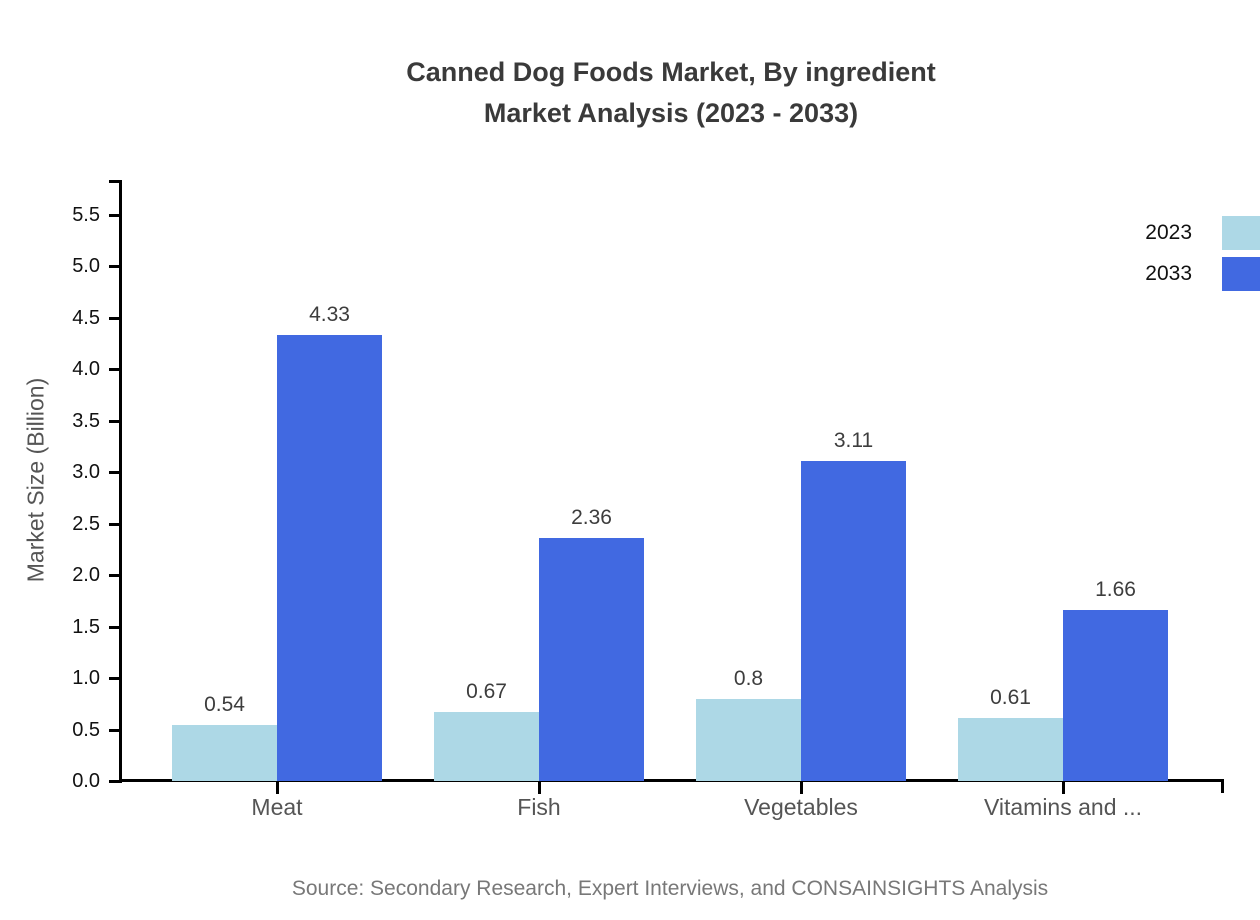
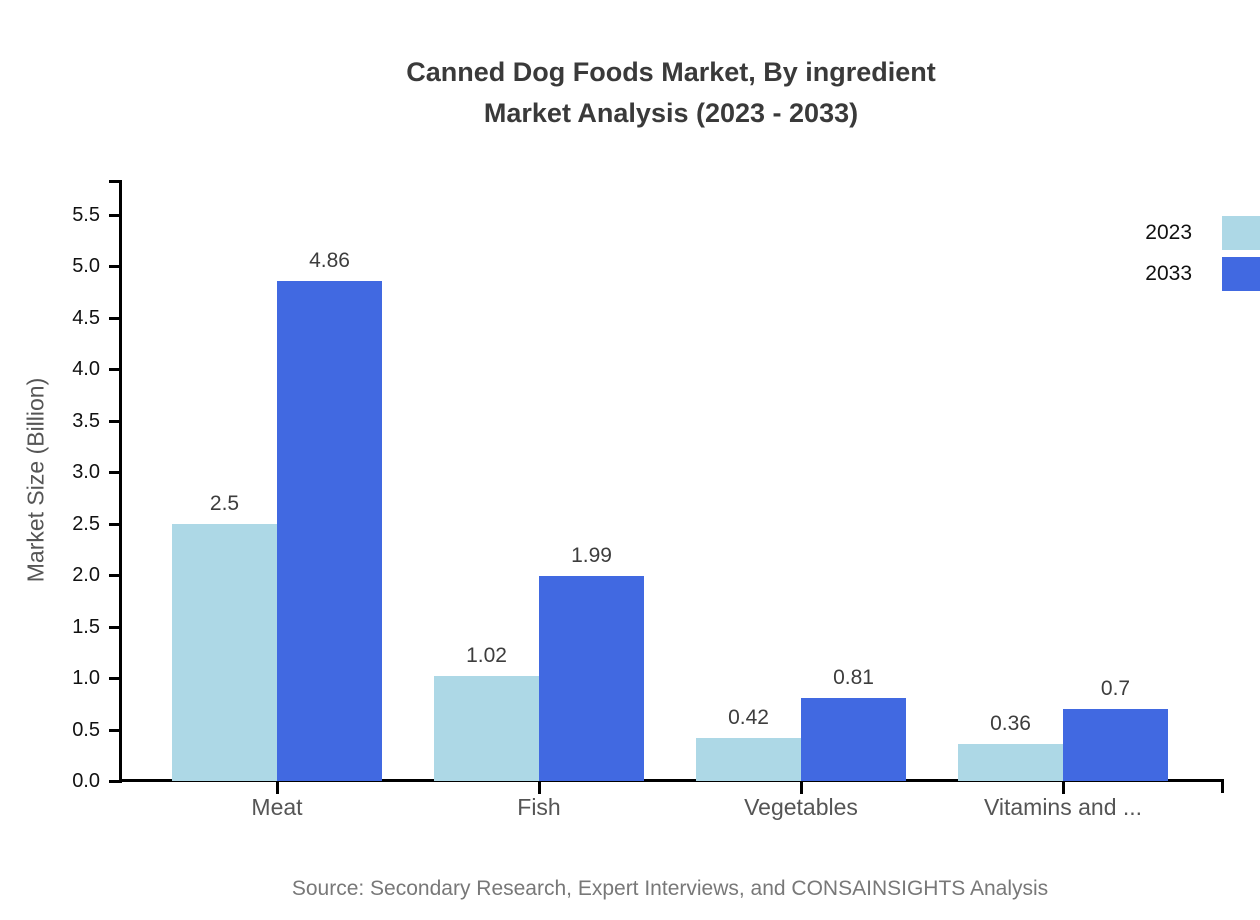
2023/Meat: 0.54 -> 2.5
2033/Meat: 4.33 -> 4.86
2023/Fish: 0.67 -> 1.02
2033/Fish: 2.36 -> 1.99
2023/Vegetables: 0.8 -> 0.42
2033/Vegetables: 3.11 -> 0.81
2023/Vitamins and ...: 0.61 -> 0.36
2033/Vitamins and ...: 1.66 -> 0.7
